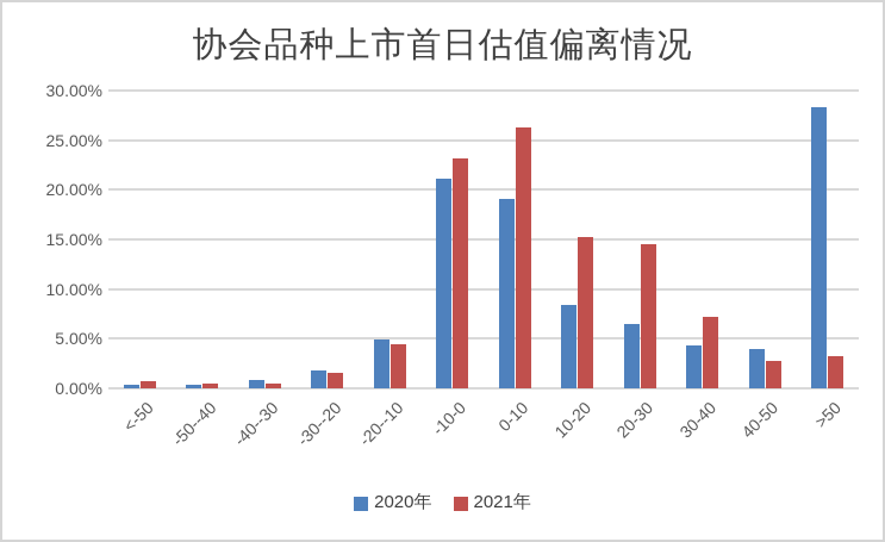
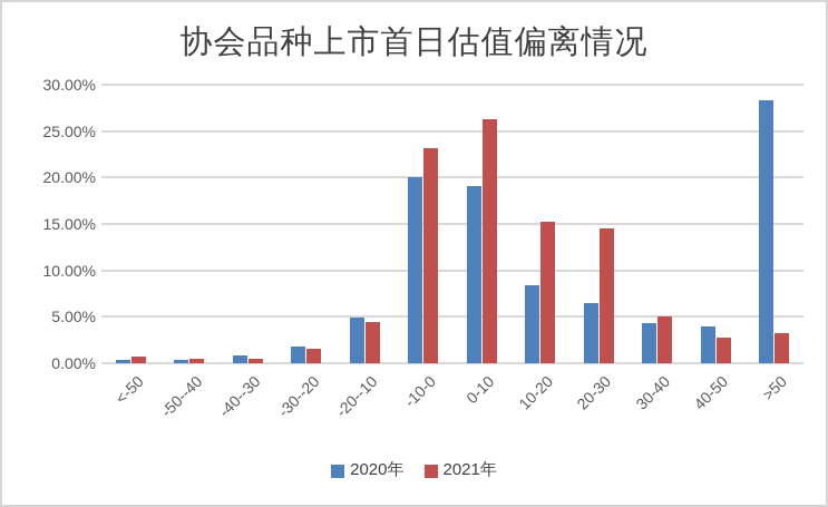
2020年/-10-0: 21% -> 20%
2021年/30-40: 7% -> 5%
